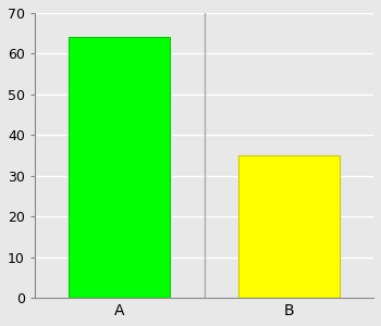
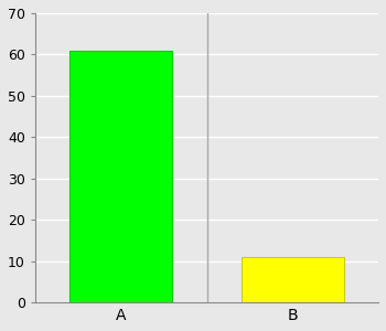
A: 64 -> 61
B: 35 -> 11
